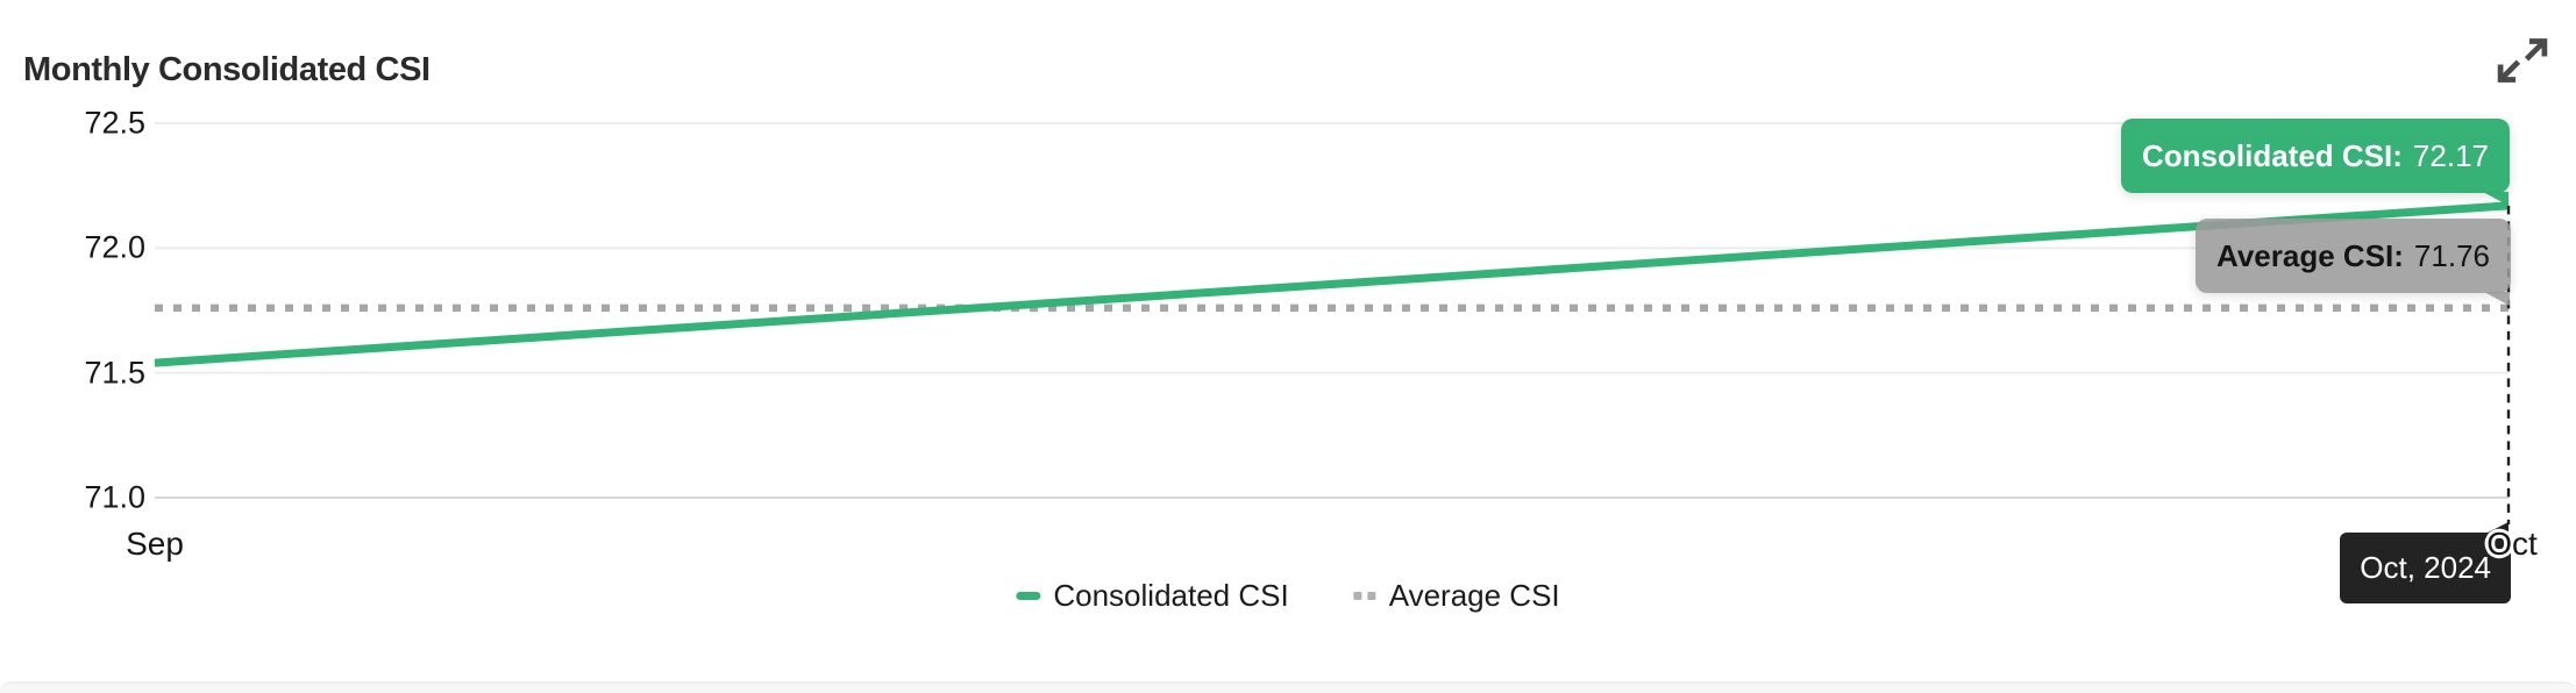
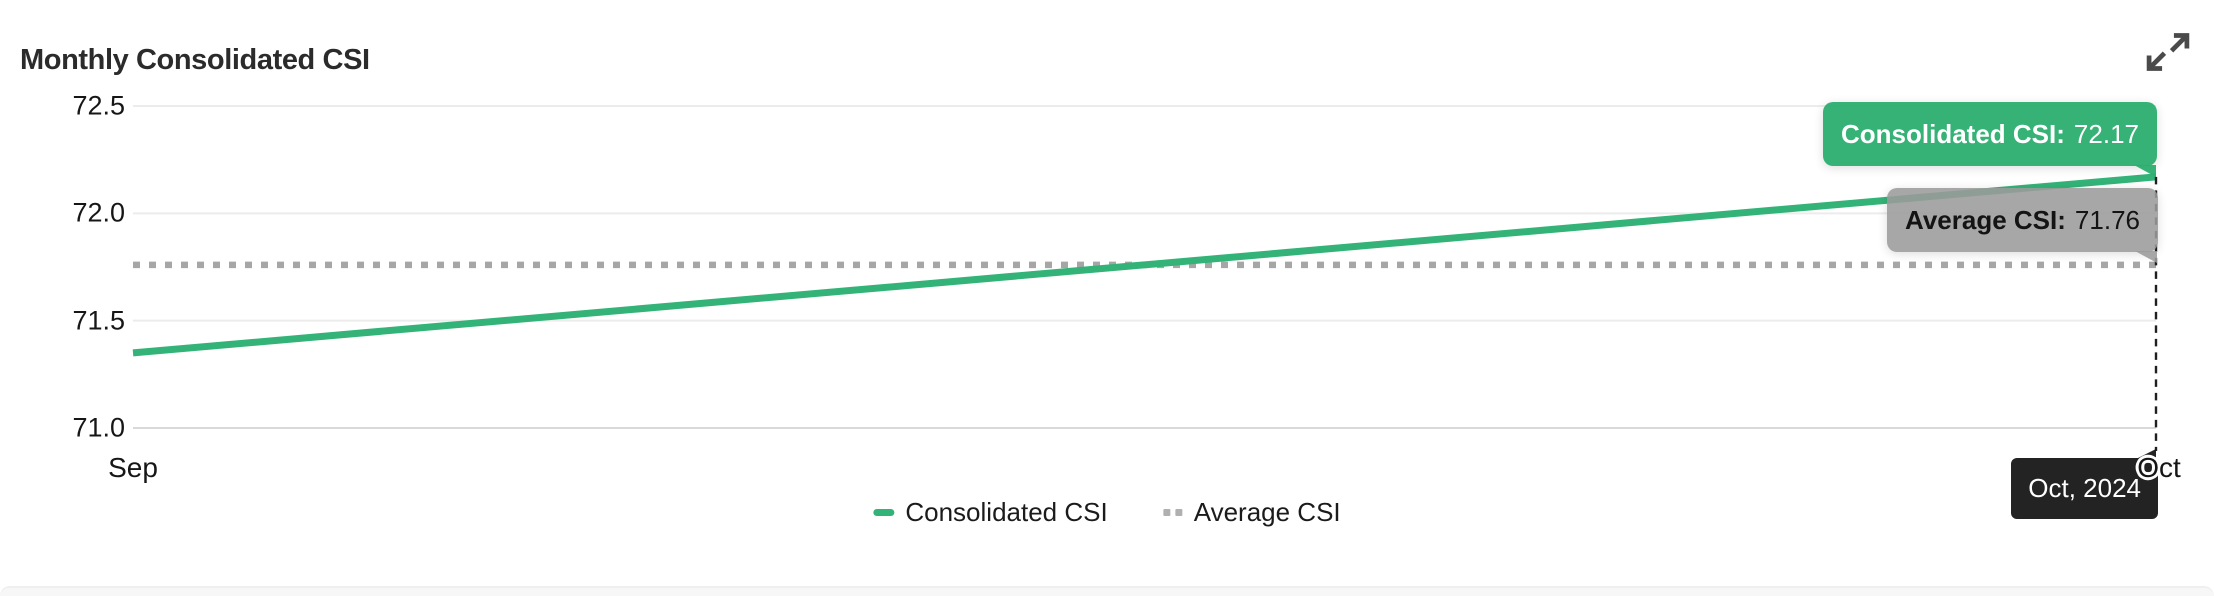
Consolidated CSI/Sep: 71.54 -> 71.35
